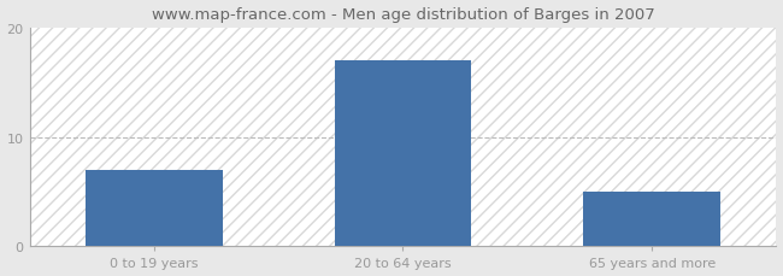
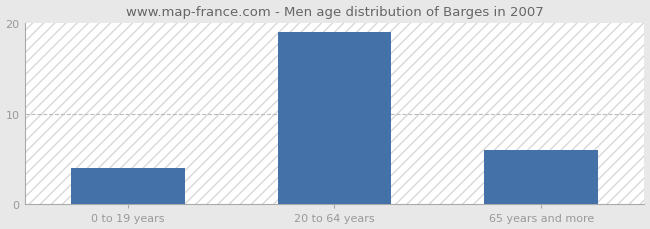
0 to 19 years: 7 -> 4
20 to 64 years: 17 -> 19
65 years and more: 5 -> 6
